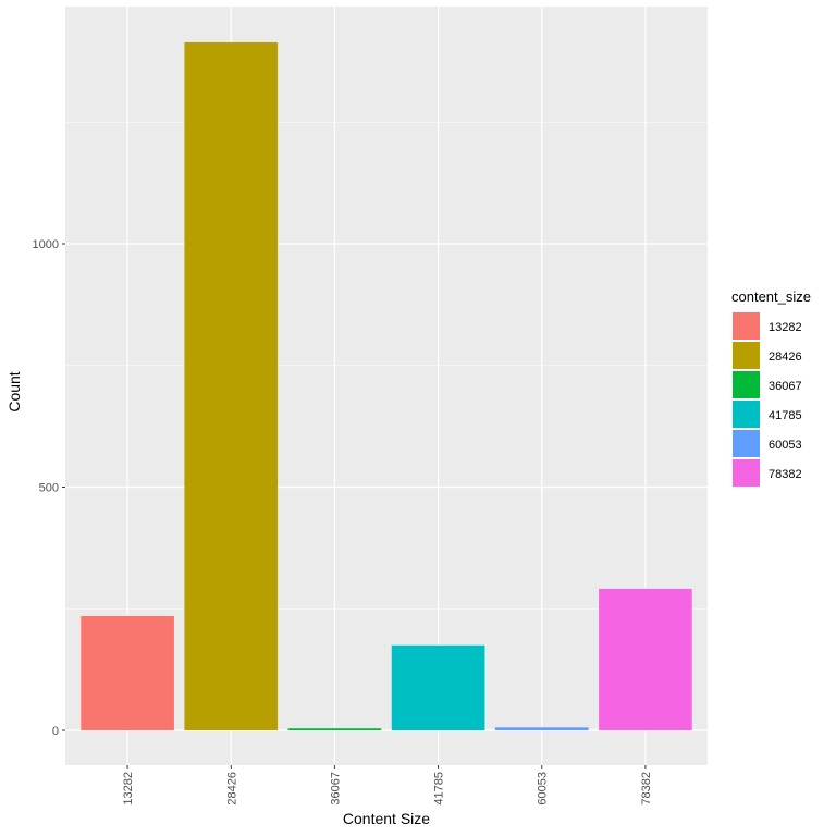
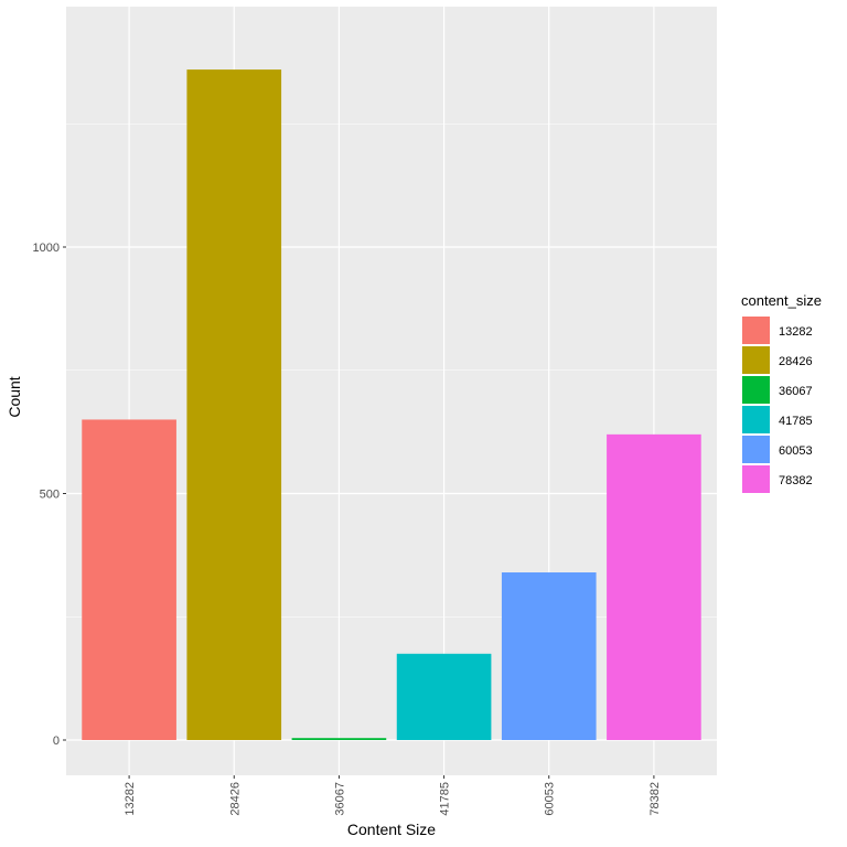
13282: 240 -> 650
28426: 1410 -> 1360
60053: 10 -> 340
78382: 290 -> 620
